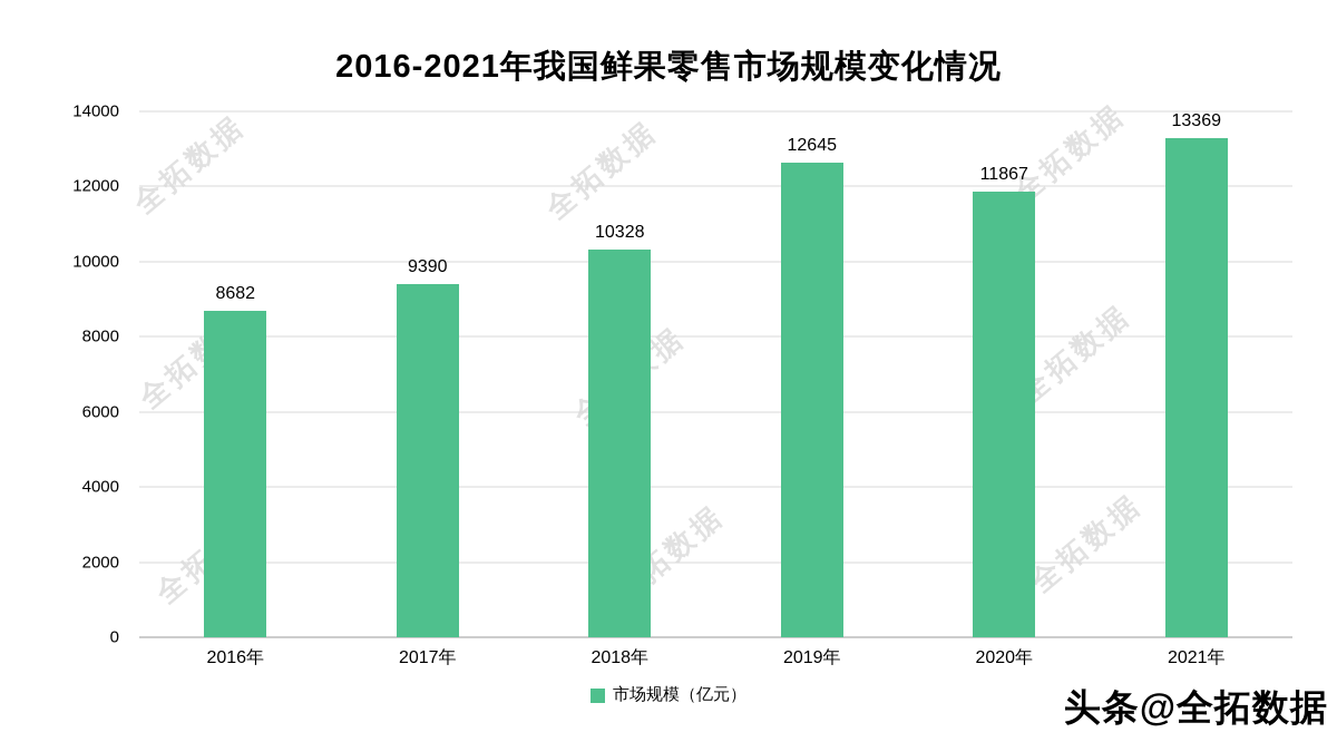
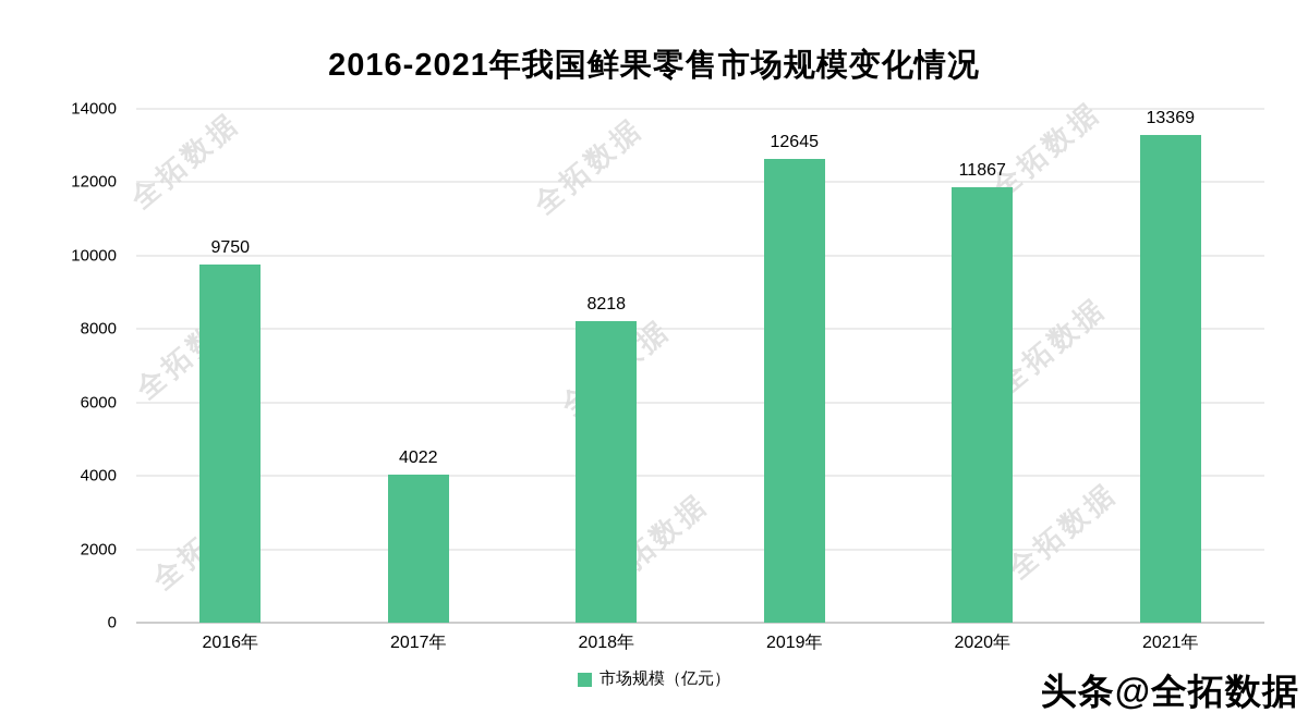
2016年: 8682 -> 9750
2017年: 9390 -> 4022
2018年: 10328 -> 8218
